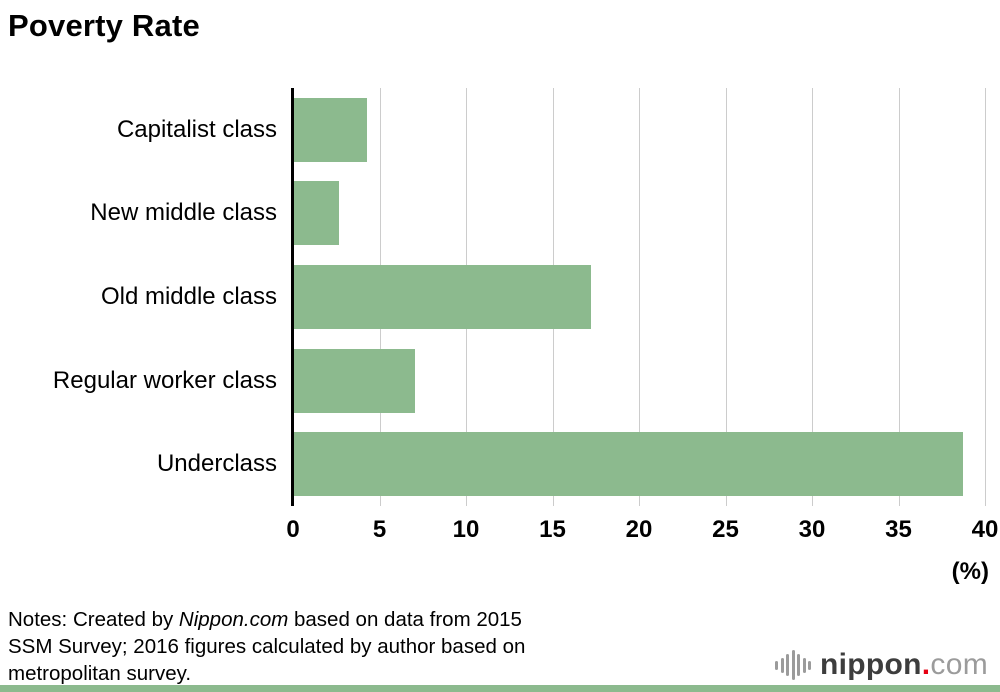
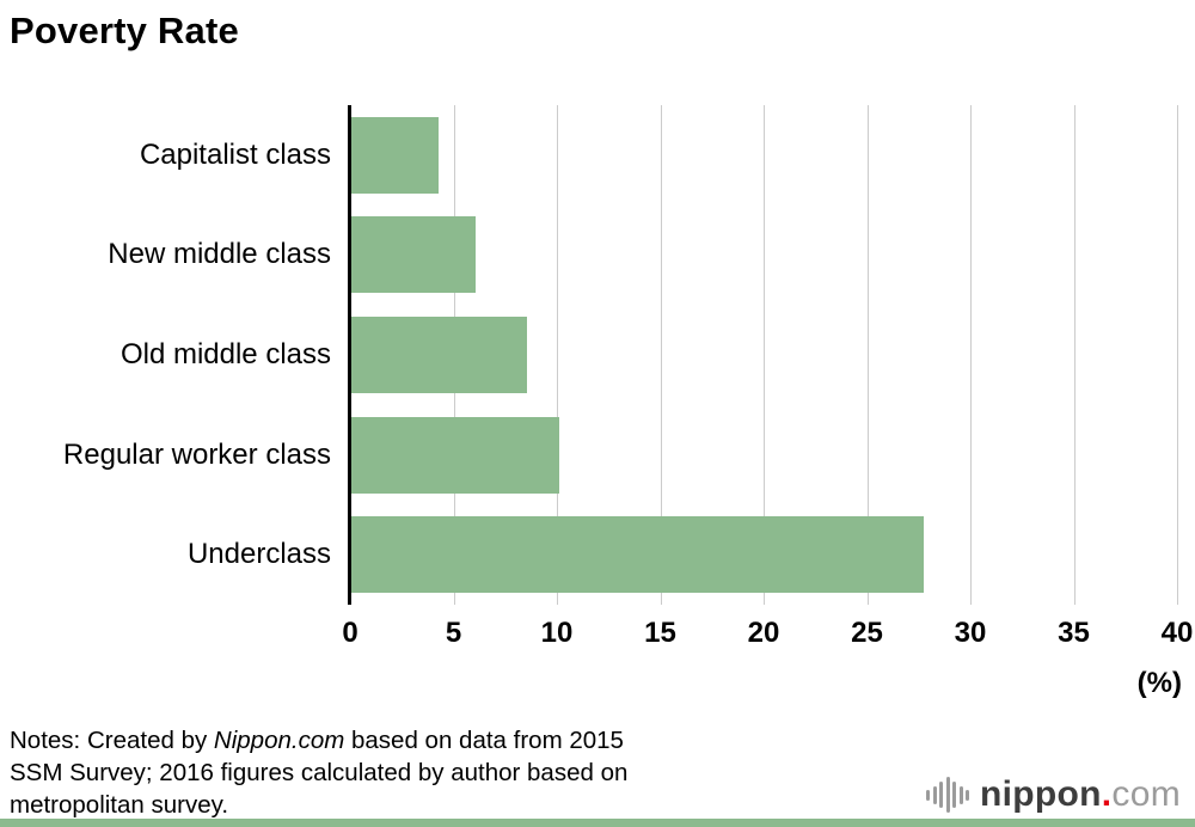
New middle class: 2.6 -> 6.0
Old middle class: 17.2 -> 8.5
Regular worker class: 7.0 -> 10.1
Underclass: 38.7 -> 27.7
